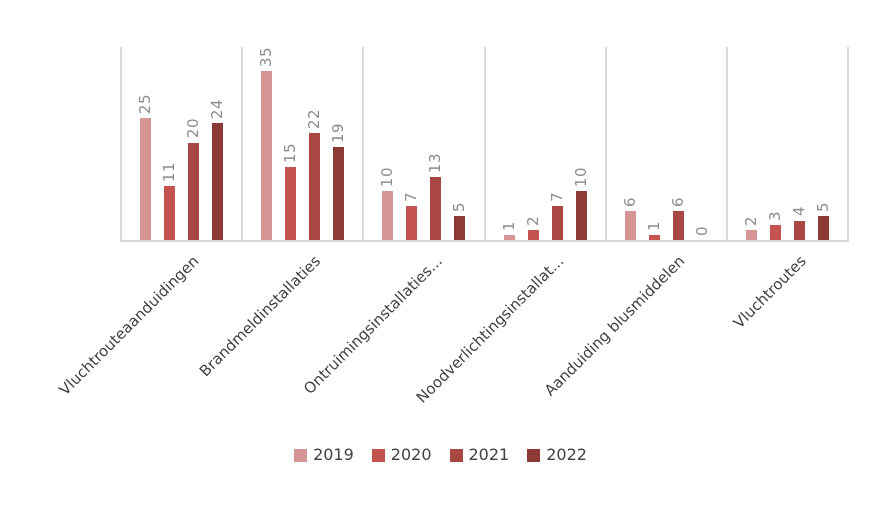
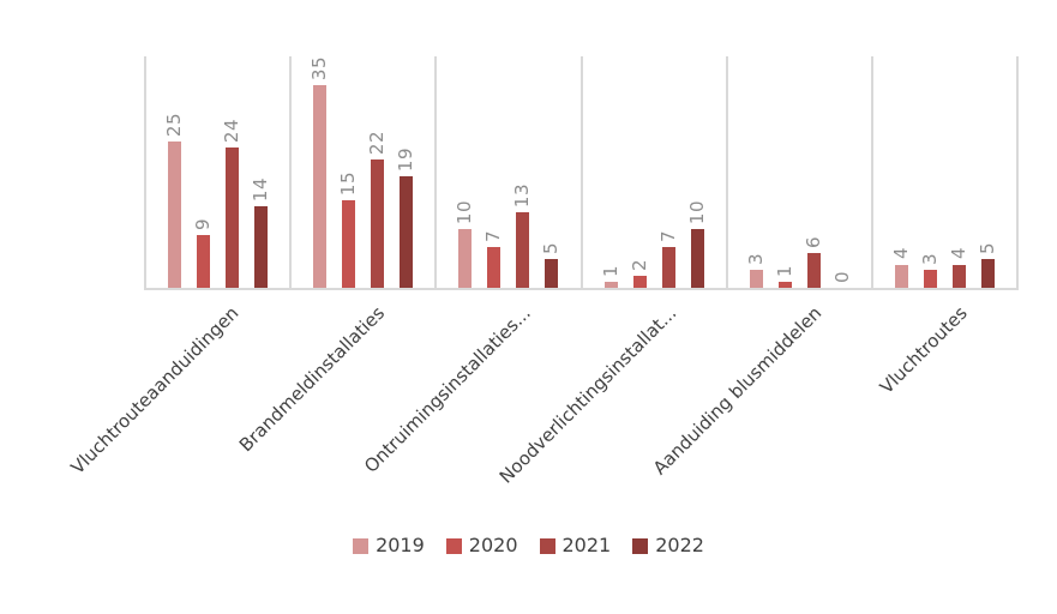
2020/Vluchtrouteaanduidingen: 11 -> 9
2021/Vluchtrouteaanduidingen: 20 -> 24
2022/Vluchtrouteaanduidingen: 24 -> 14
2019/Aanduiding blusmiddelen: 6 -> 3
2019/Vluchtroutes: 2 -> 4
